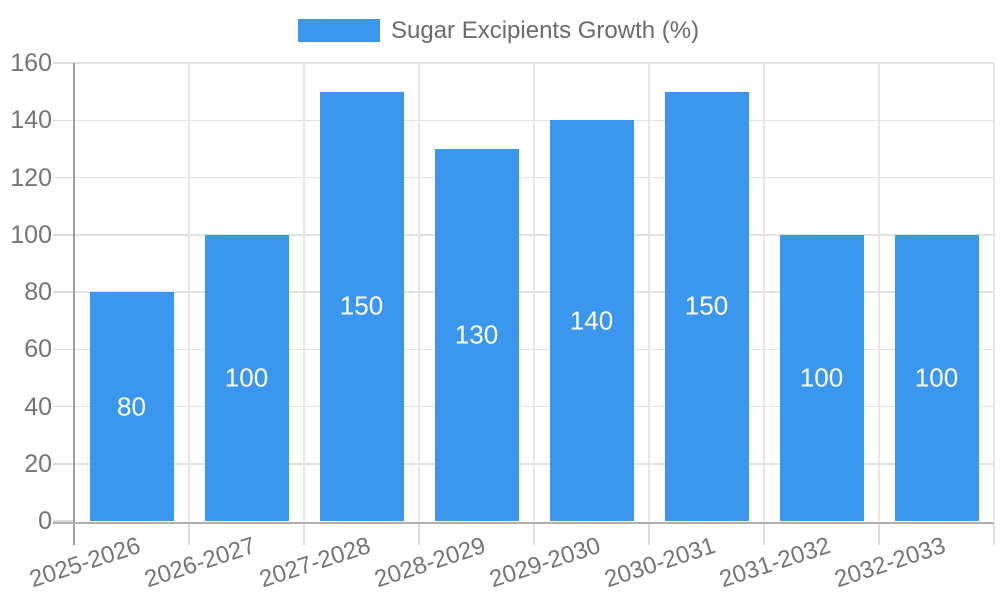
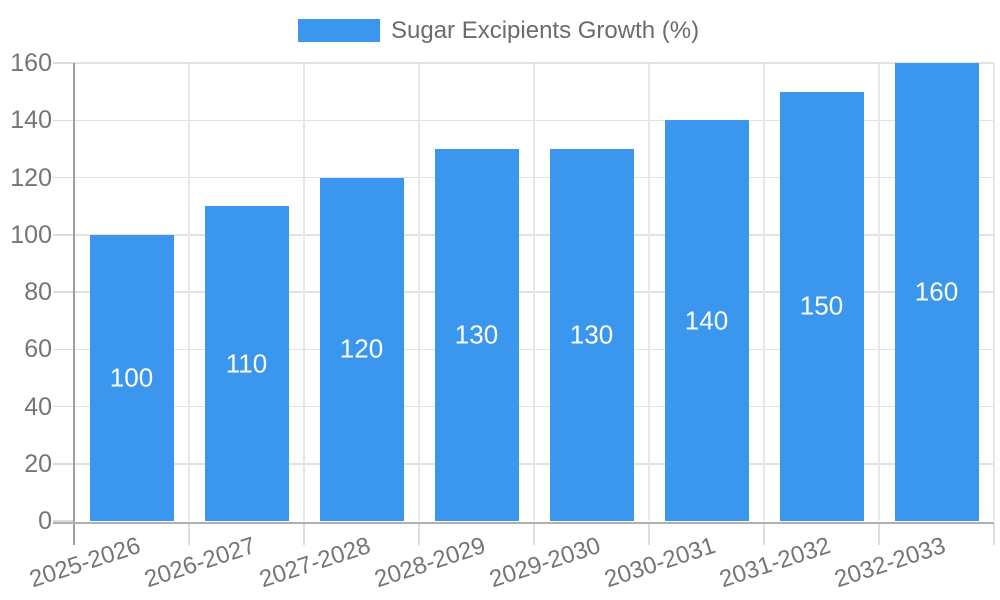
2025-2026: 80 -> 100
2026-2027: 100 -> 110
2027-2028: 150 -> 120
2029-2030: 140 -> 130
2030-2031: 150 -> 140
2031-2032: 100 -> 150
2032-2033: 100 -> 160
